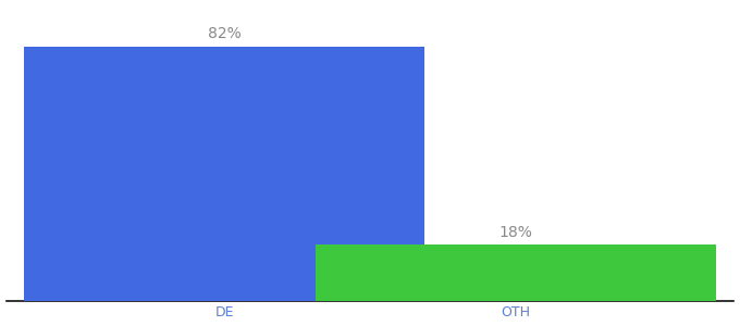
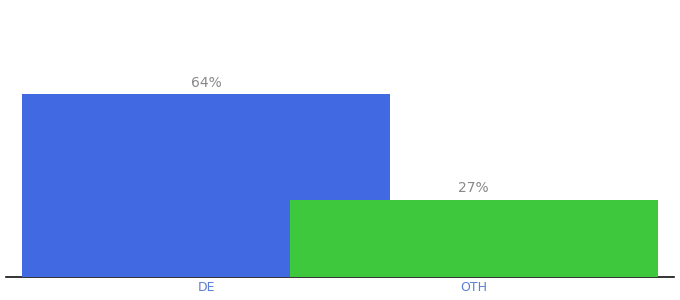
DE: 82% -> 64%
OTH: 18% -> 27%
